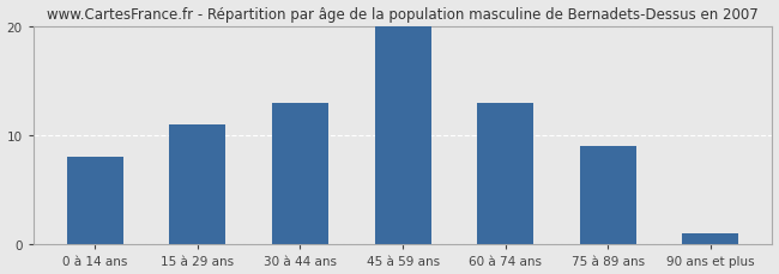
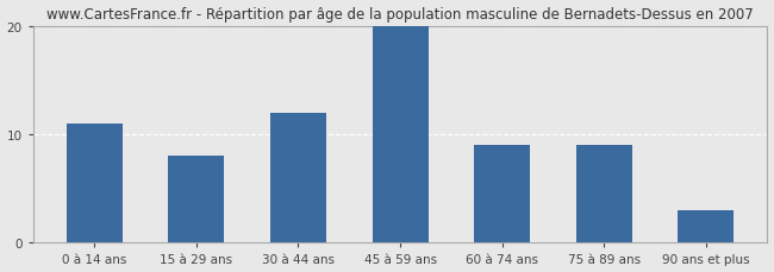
0 à 14 ans: 8 -> 11
15 à 29 ans: 11 -> 8
30 à 44 ans: 13 -> 12
60 à 74 ans: 13 -> 9
90 ans et plus: 1 -> 3
